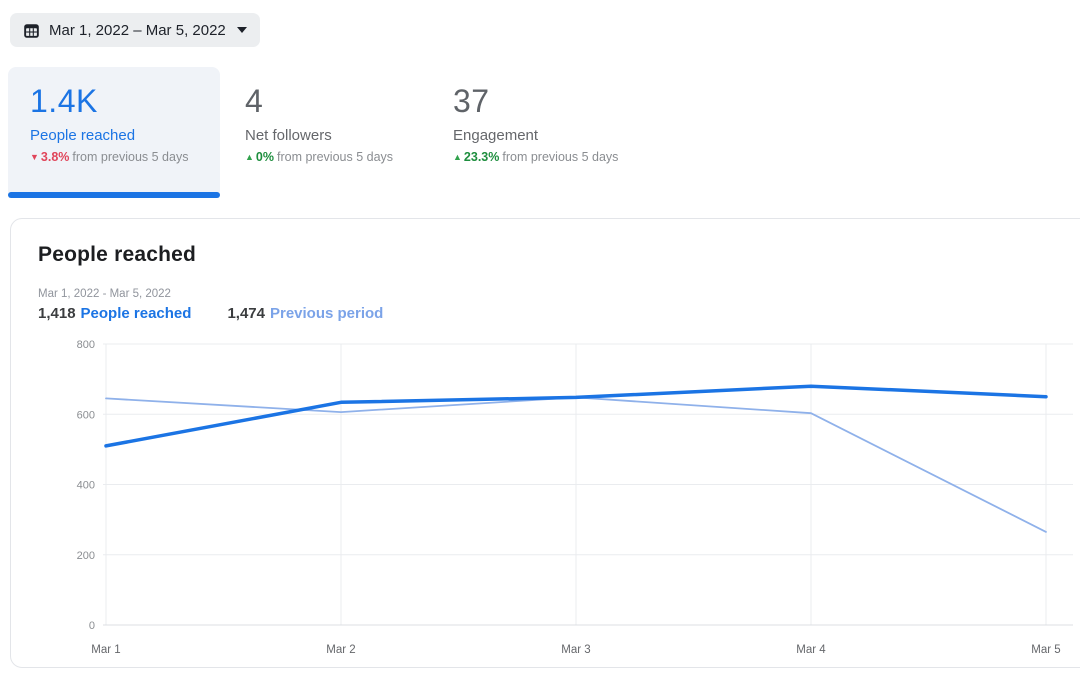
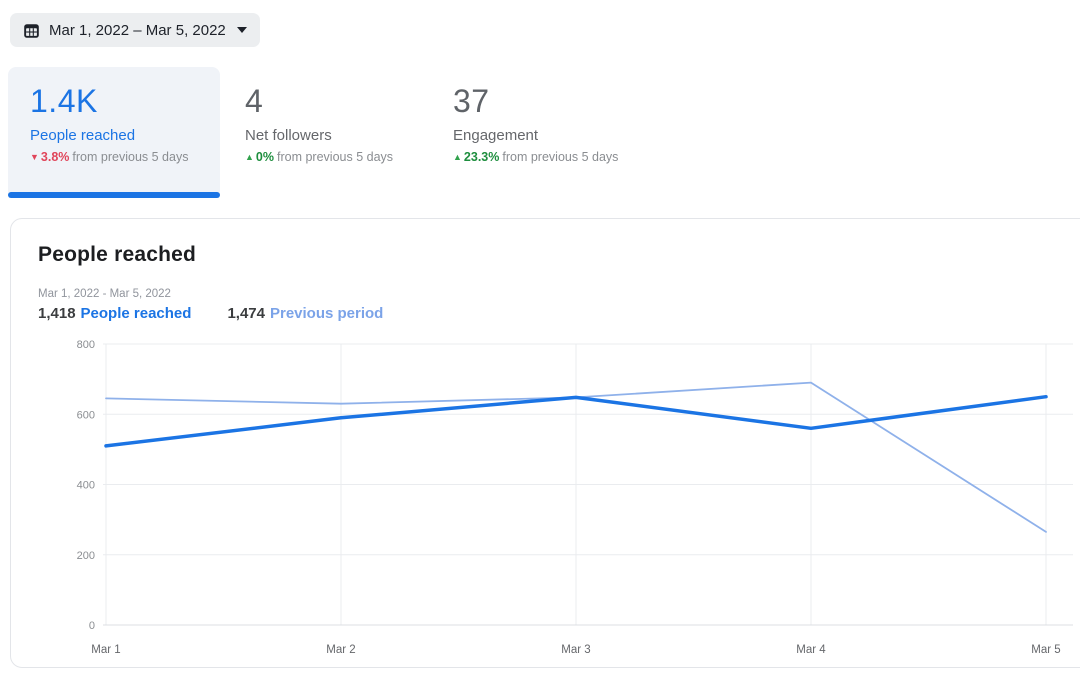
People reached/Mar 2: 630 -> 590
Previous period/Mar 2: 610 -> 630
People reached/Mar 4: 680 -> 560
Previous period/Mar 4: 600 -> 690
